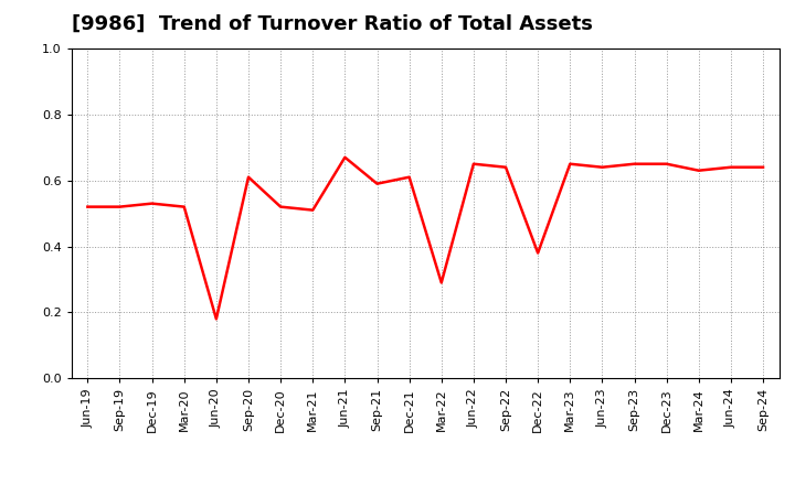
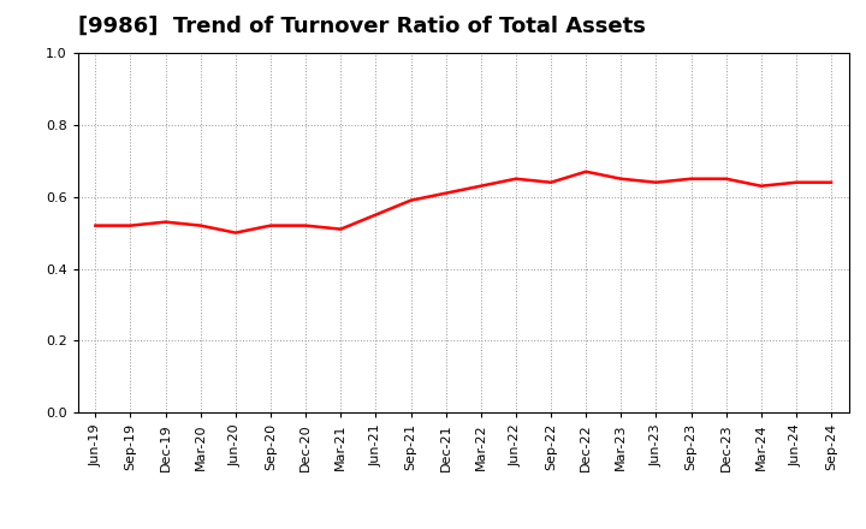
Jun-20: 0.18 -> 0.50
Sep-20: 0.61 -> 0.52
Jun-21: 0.67 -> 0.55
Mar-22: 0.29 -> 0.63
Dec-22: 0.38 -> 0.67
